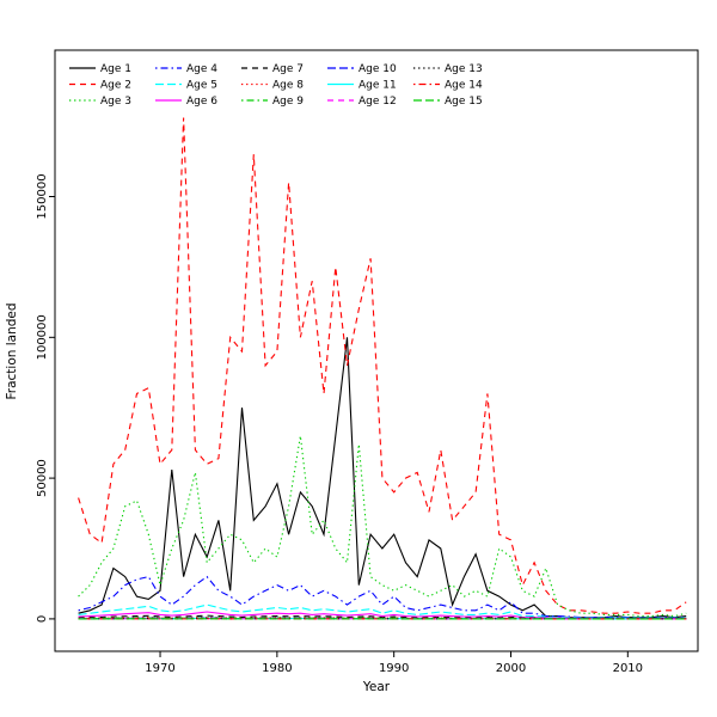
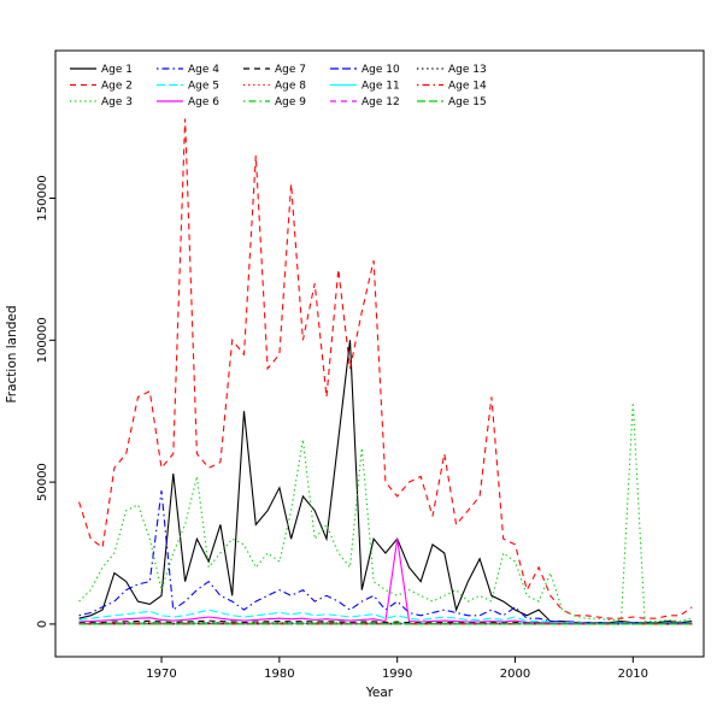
Age 4/1970: 8000 -> 47000
Age 6/1990: 2000 -> 30000
Age 3/2010: 2000 -> 78000
